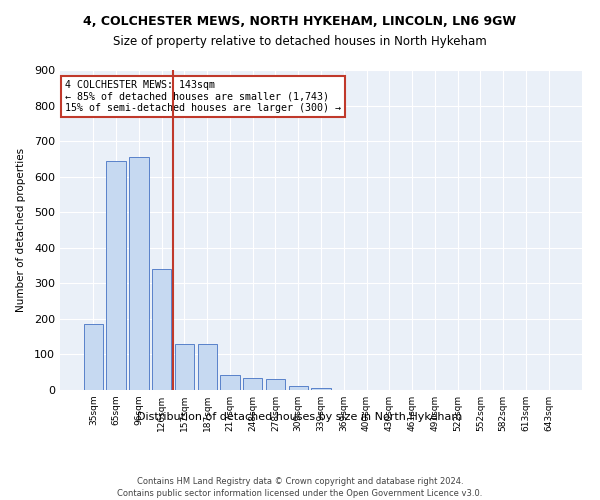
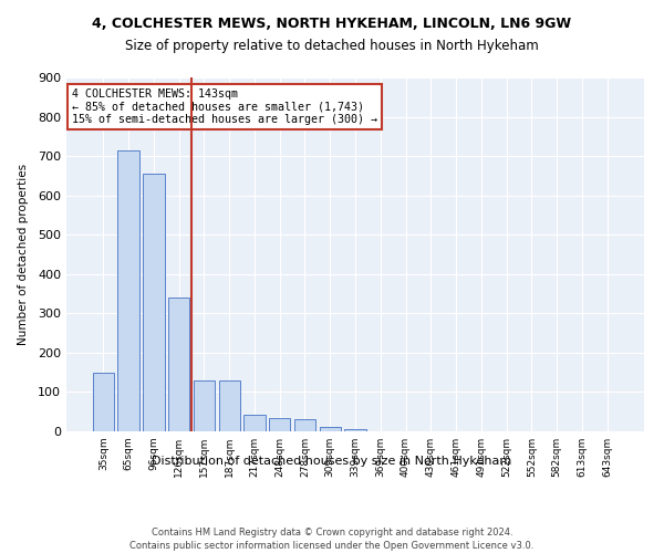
35sqm: 185 -> 150
65sqm: 645 -> 715
